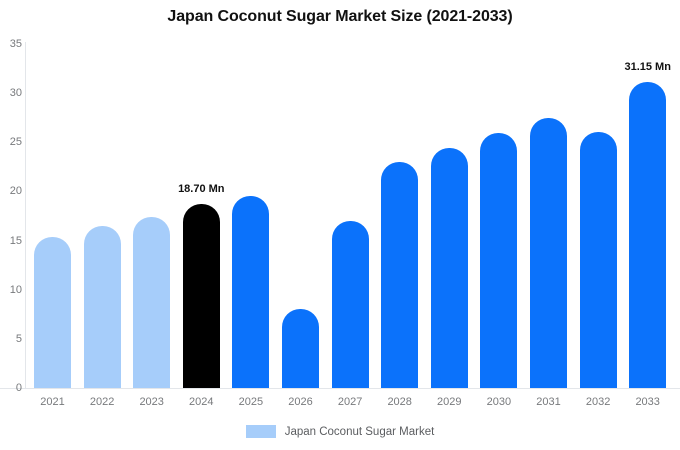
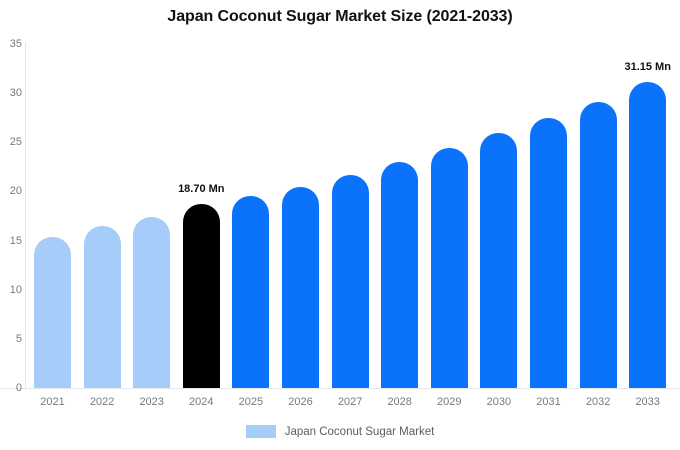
2026: 8 -> 20
2027: 17 -> 22
2032: 26 -> 29
